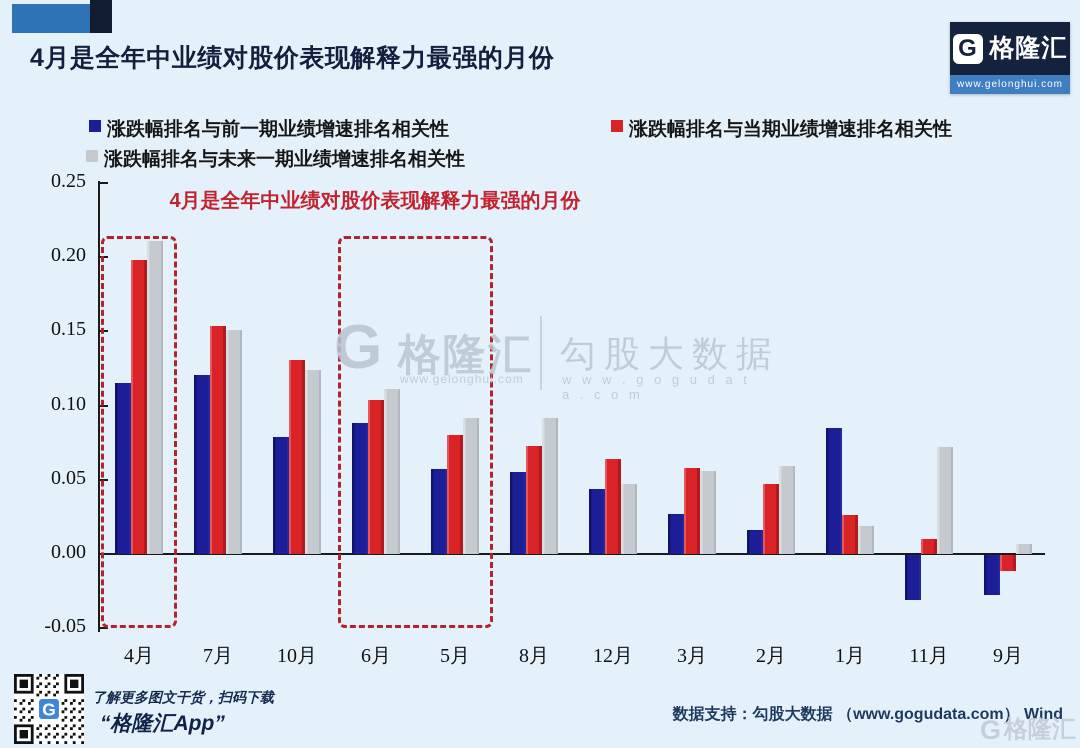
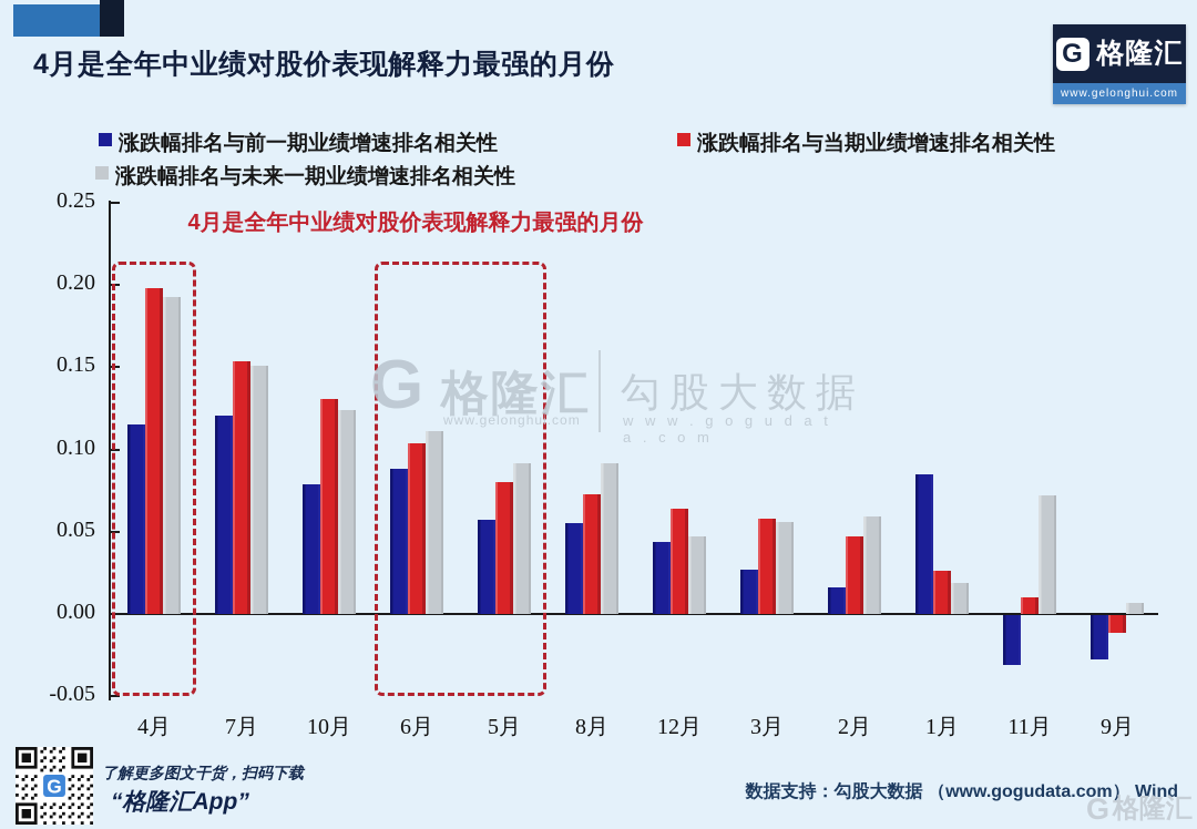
涨跌幅排名与未来一期业绩增速排名相关性/4月: 0.211 -> 0.193
